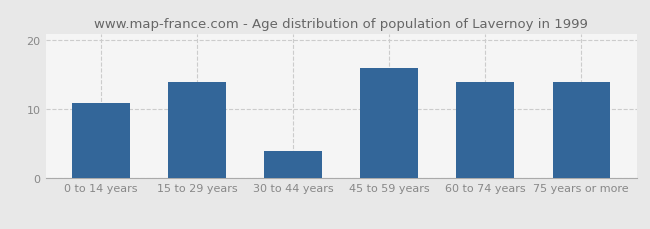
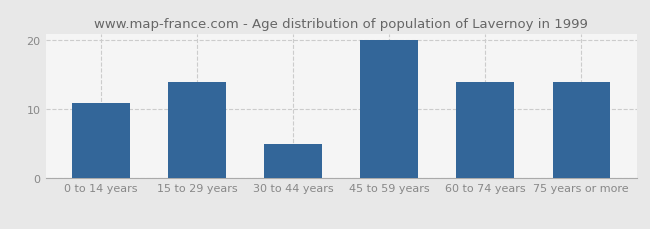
30 to 44 years: 4 -> 5
45 to 59 years: 16 -> 20
